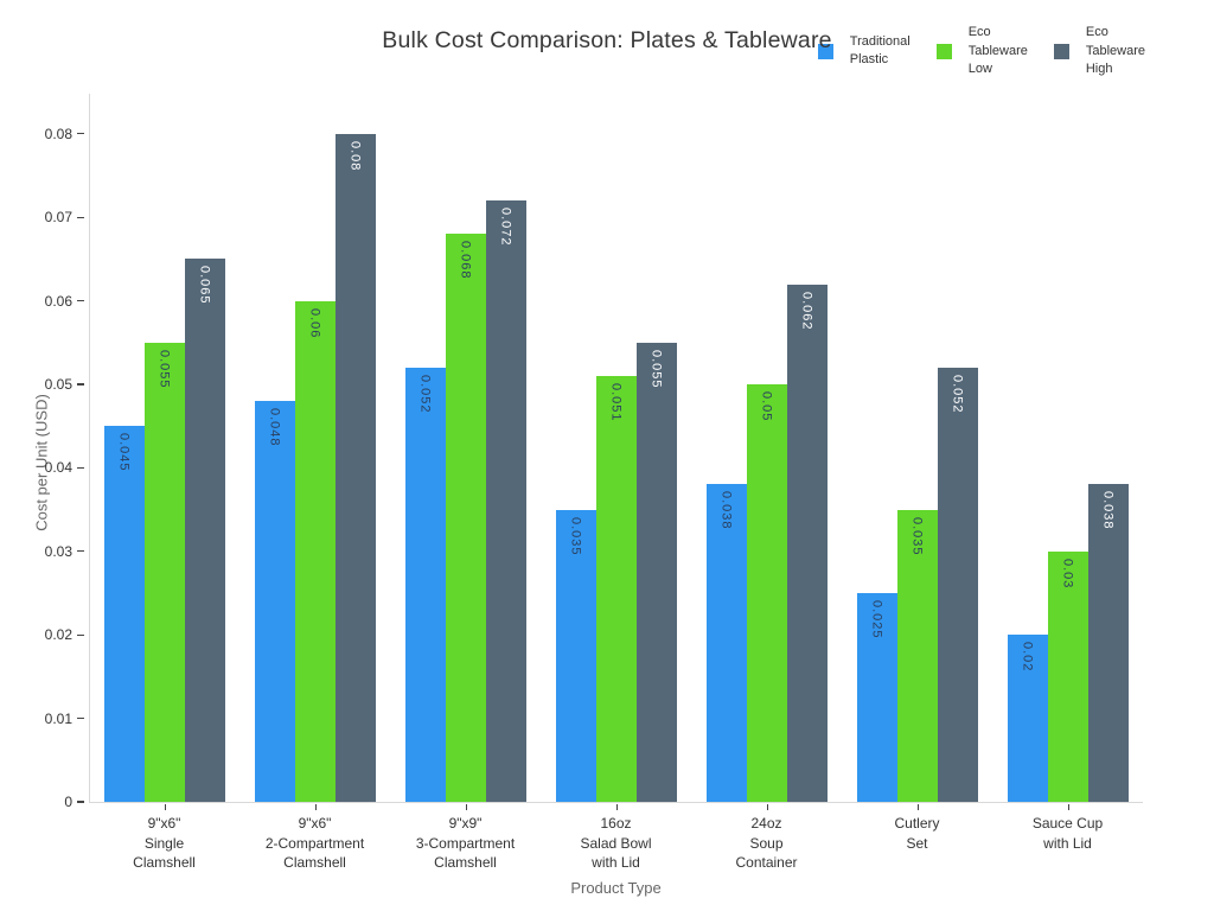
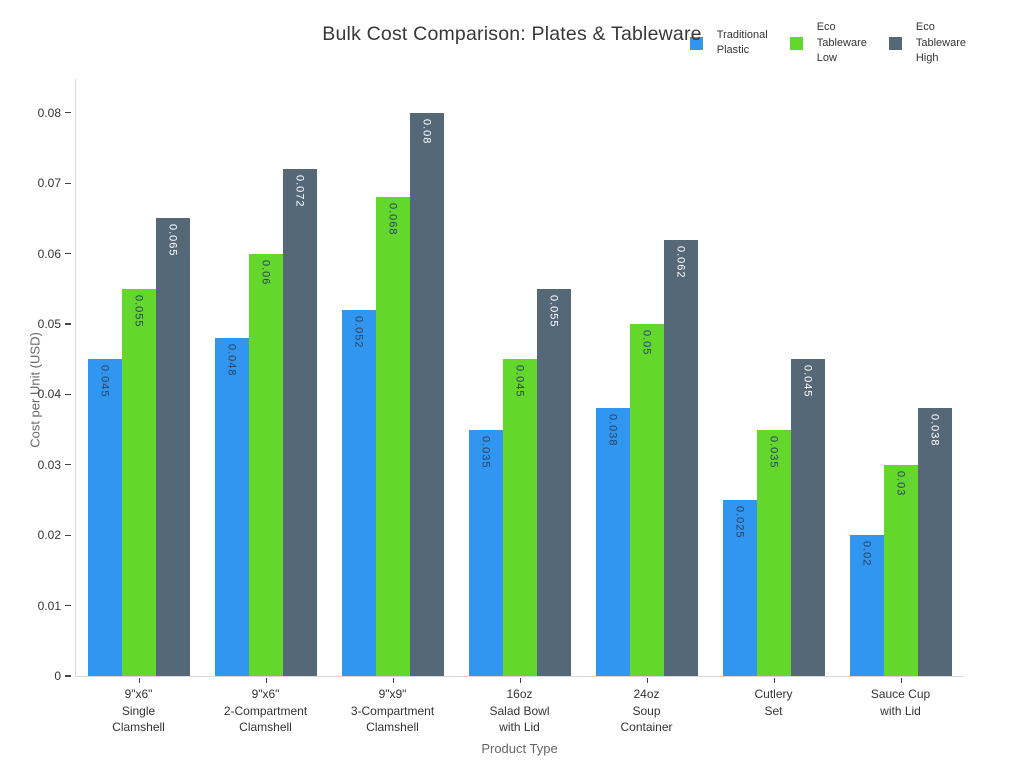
Eco Tableware High/9"x6" 2-Compartment Clamshell: 0.08 -> 0.072
Eco Tableware High/9"x9" 3-Compartment Clamshell: 0.072 -> 0.08
Eco Tableware Low/16oz Salad Bowl with Lid: 0.051 -> 0.045
Eco Tableware High/Cutlery Set: 0.052 -> 0.045
